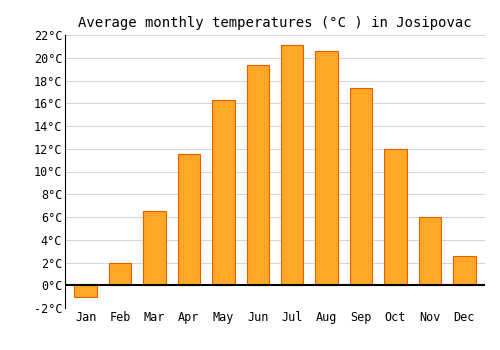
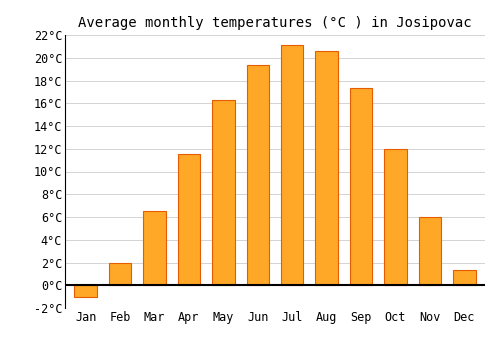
Dec: 2.6°C -> 1.3°C
